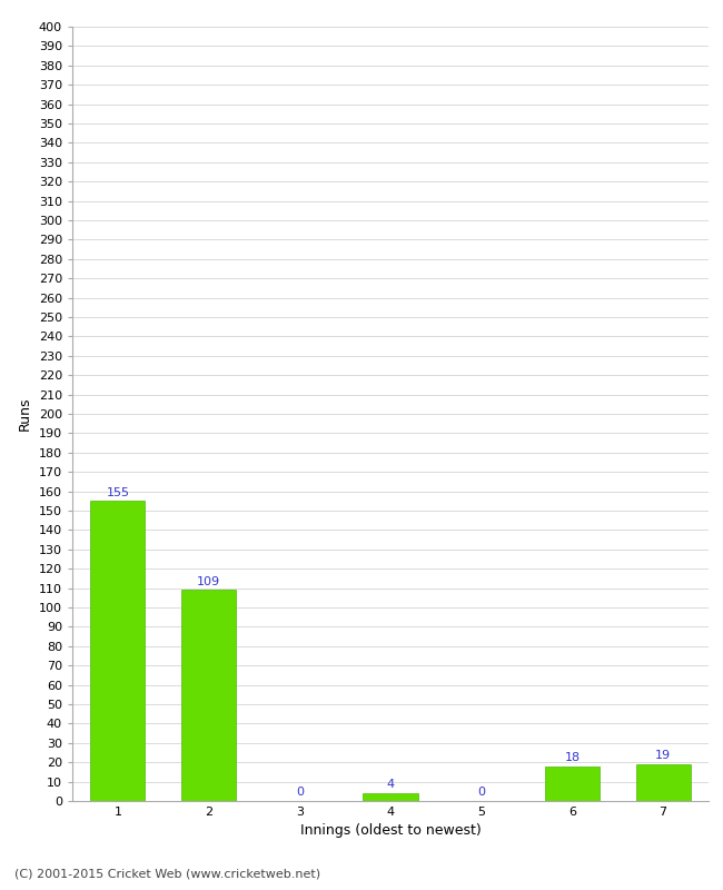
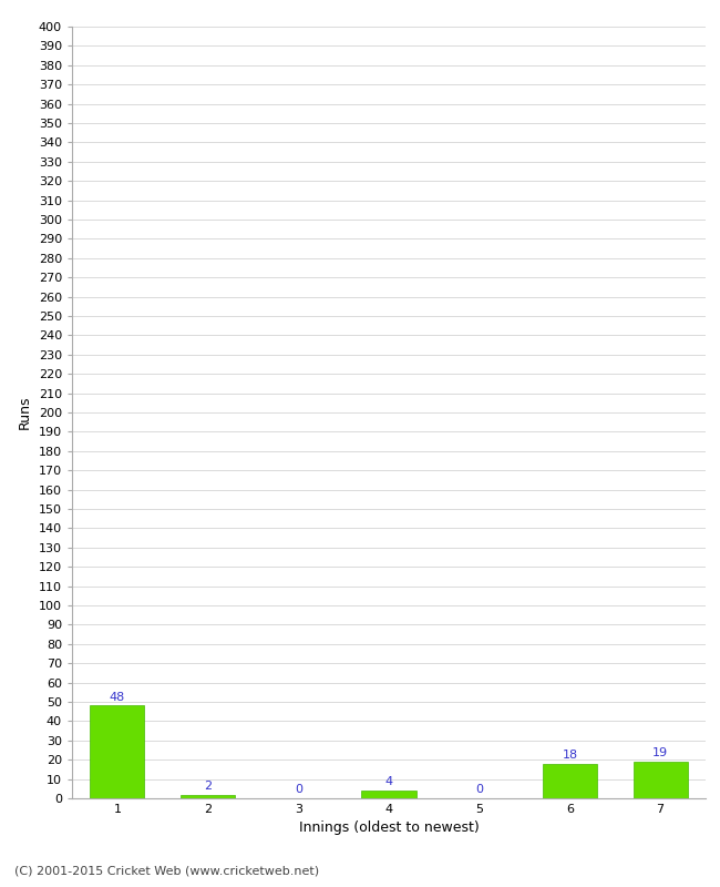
1: 155 -> 48
2: 109 -> 2
